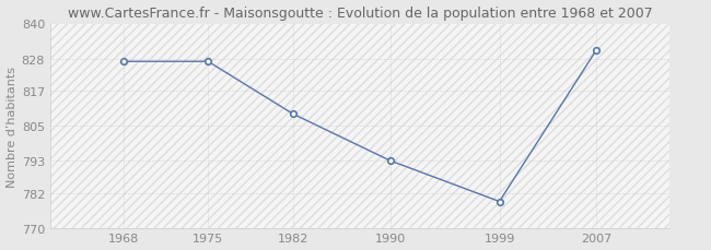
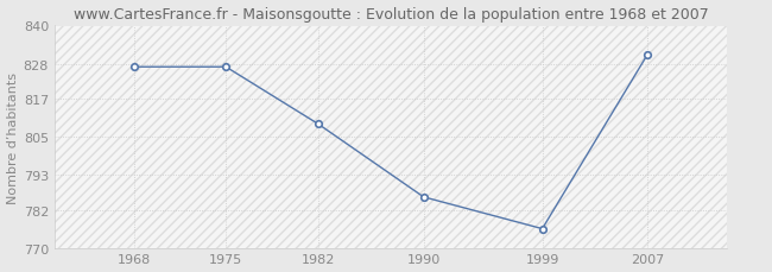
1990: 793 -> 786
1999: 779 -> 776
